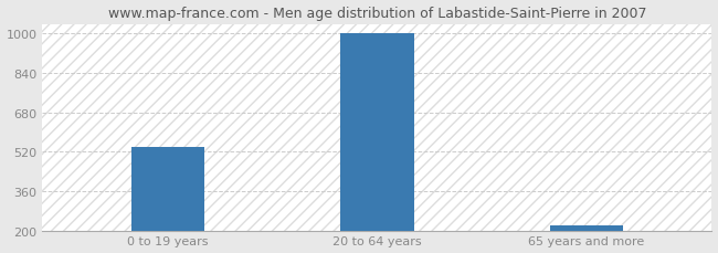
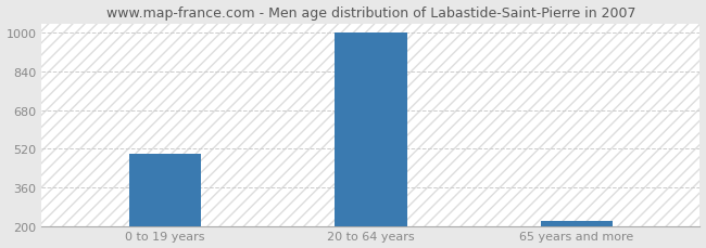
0 to 19 years: 540 -> 500
